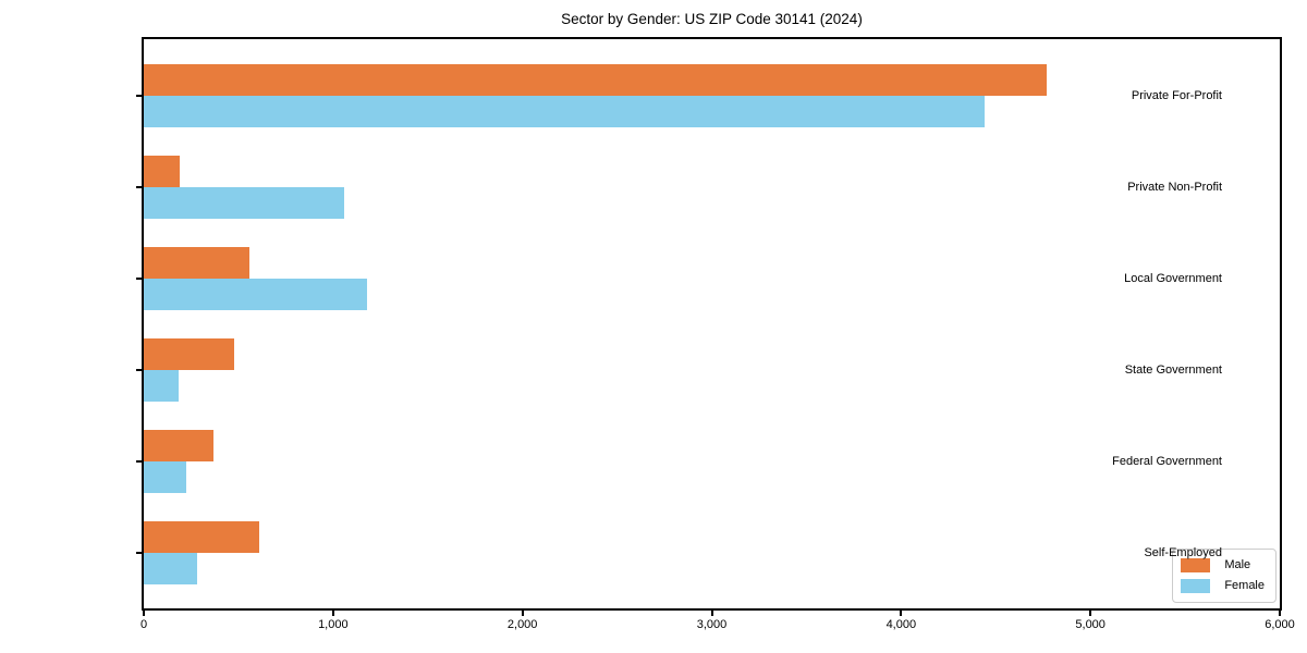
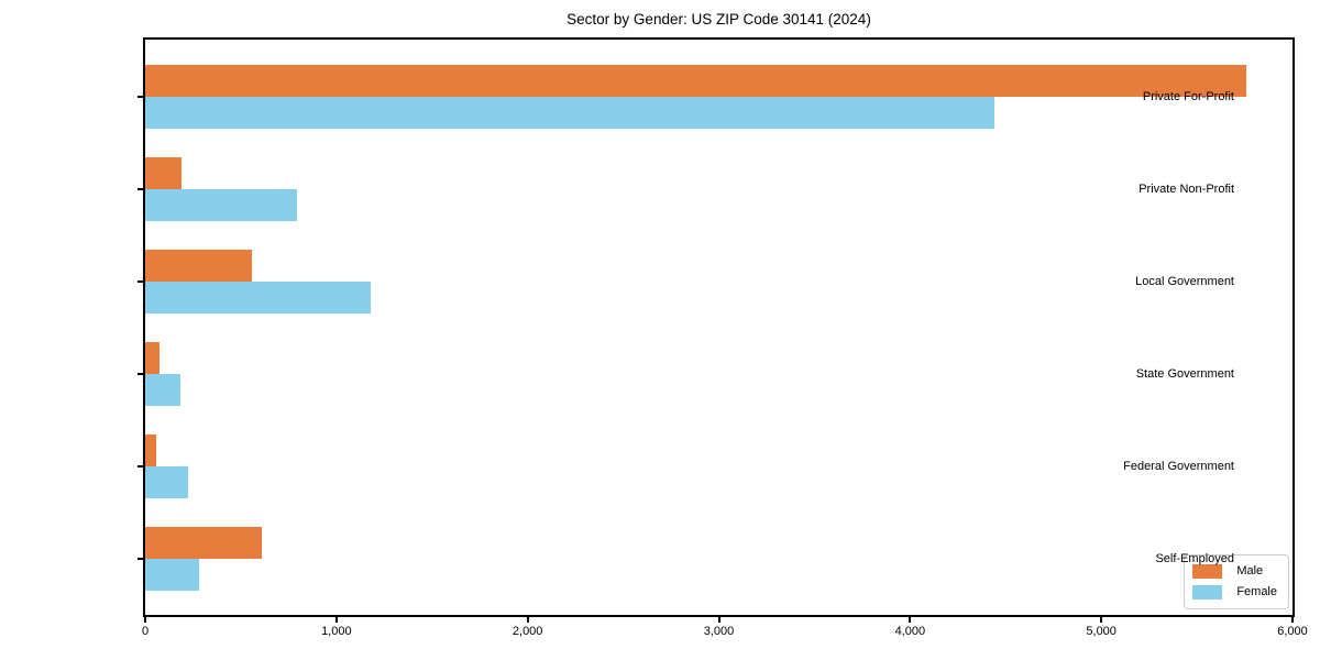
Male/Private For-Profit: 4770 -> 5760
Female/Private Non-Profit: 1060 -> 800
Male/State Government: 480 -> 80
Male/Federal Government: 370 -> 60
